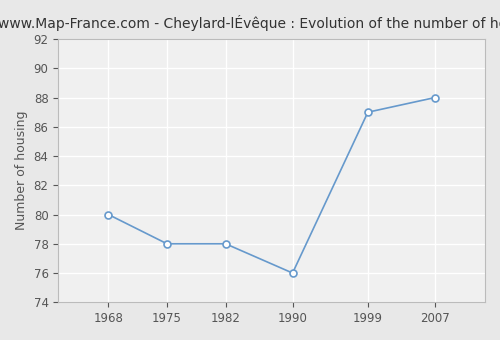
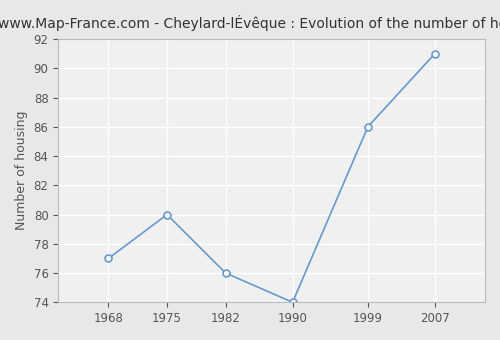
1968: 80 -> 77
1975: 78 -> 80
1982: 78 -> 76
1990: 76 -> 74
1999: 87 -> 86
2007: 88 -> 91
